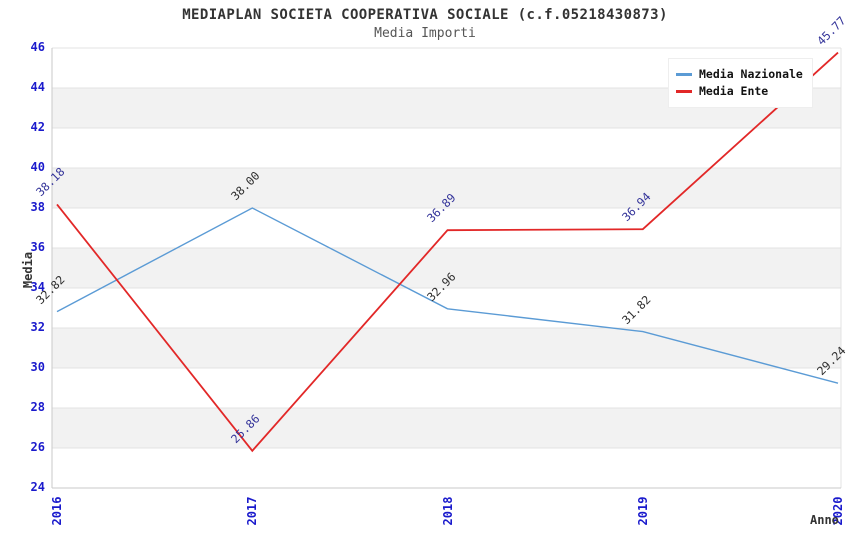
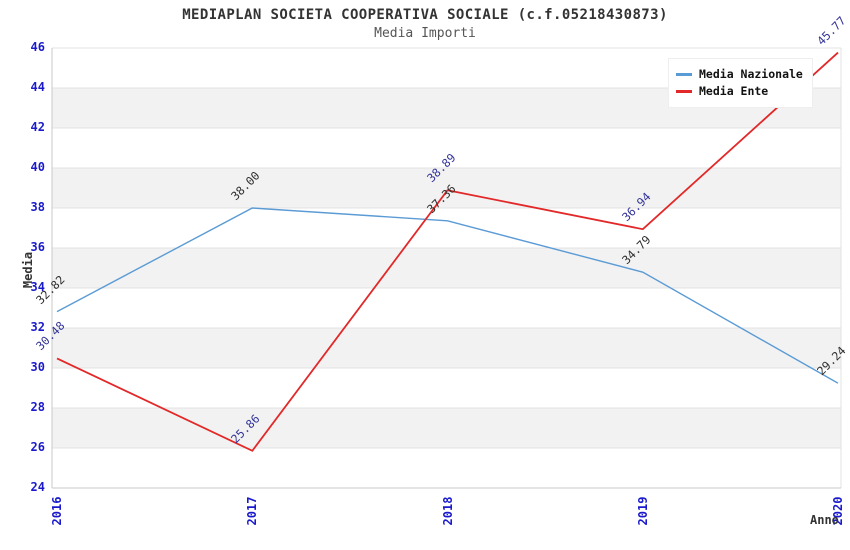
Media Ente/2016: 38.18 -> 30.48
Media Nazionale/2018: 32.96 -> 37.36
Media Ente/2018: 36.89 -> 38.89
Media Nazionale/2019: 31.82 -> 34.79
